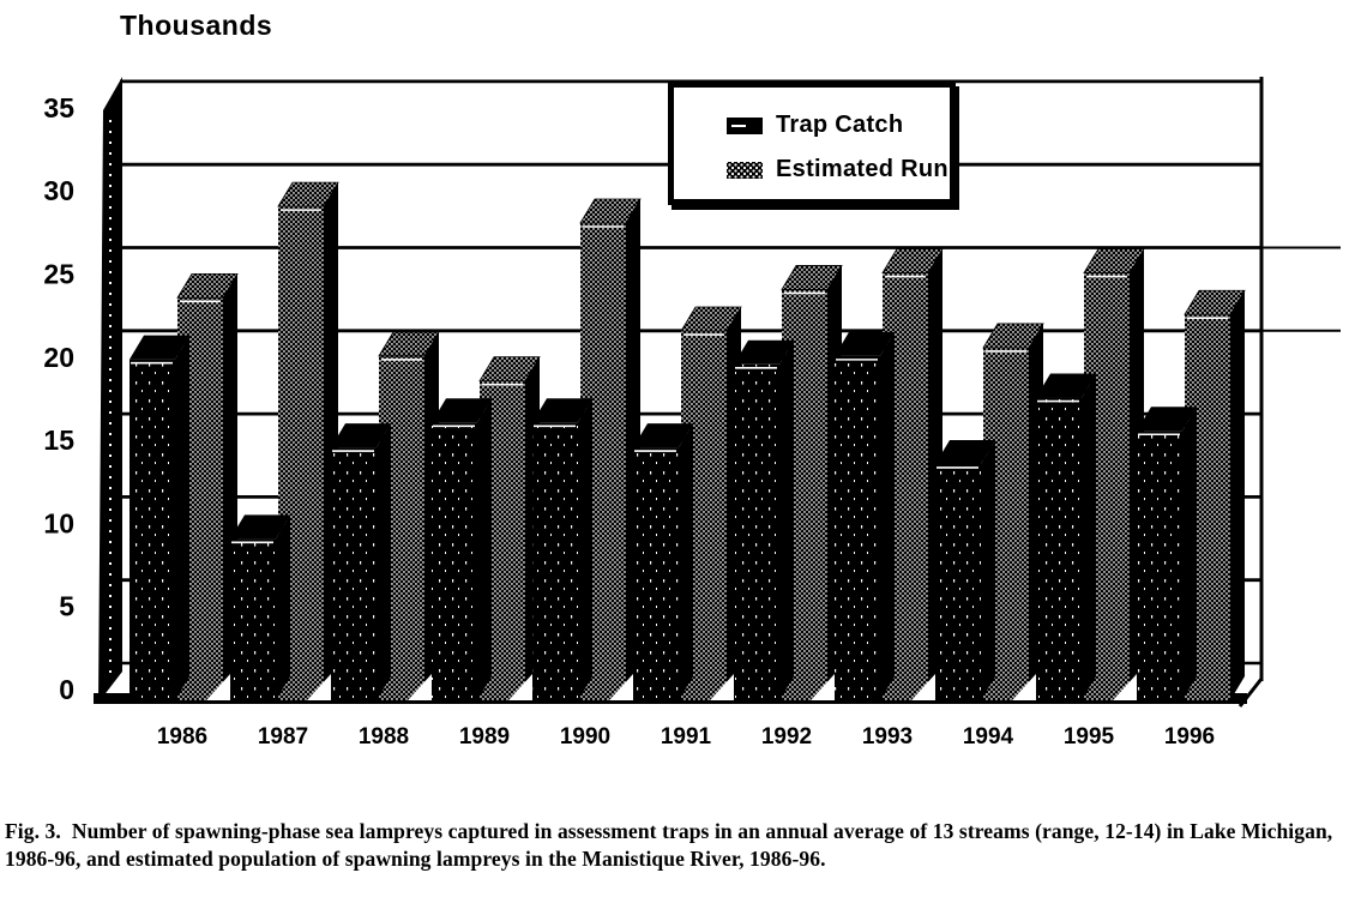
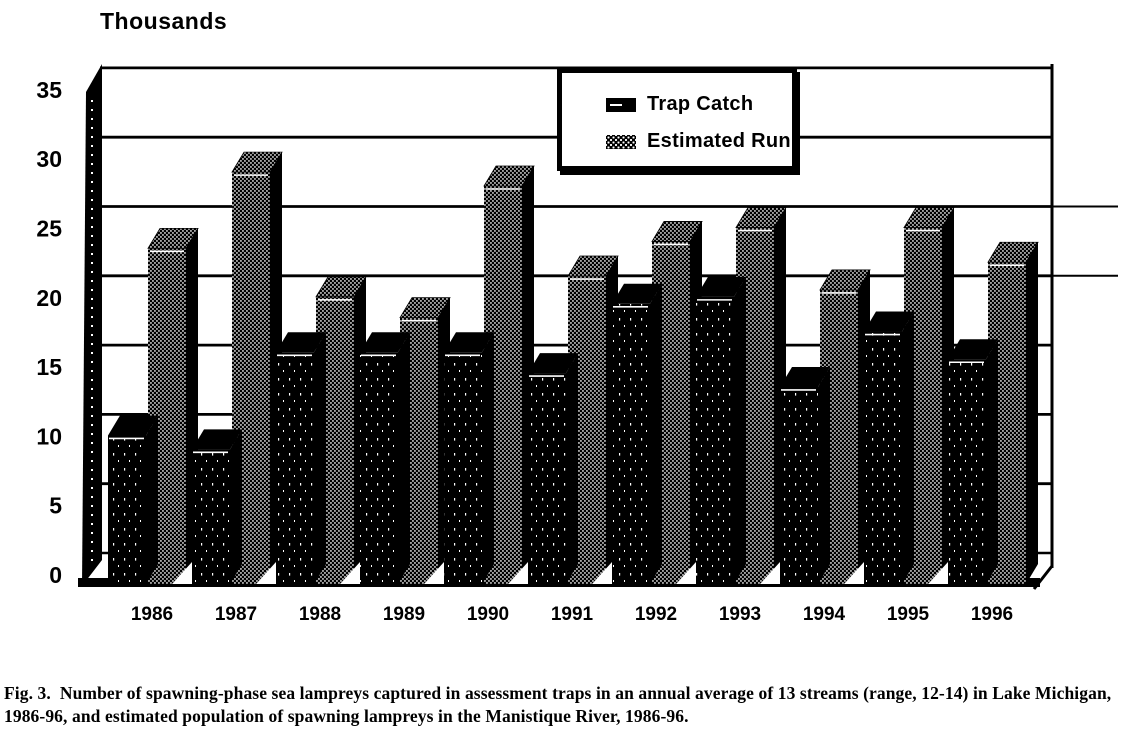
Trap Catch/1986: 20.3 -> 10.5
Trap Catch/1988: 15.0 -> 16.5
